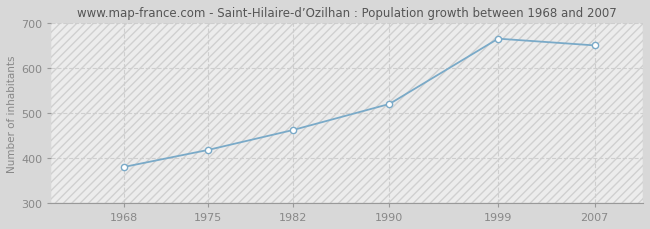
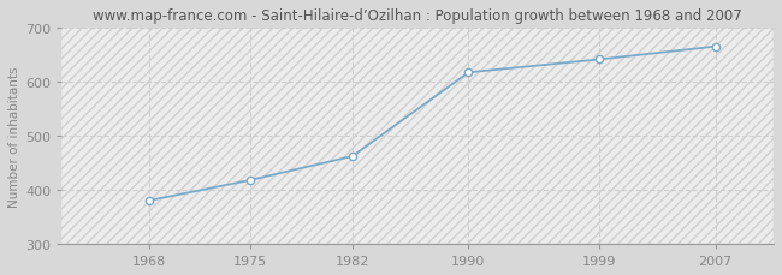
1990: 520 -> 617
1999: 665 -> 641
2007: 650 -> 665
